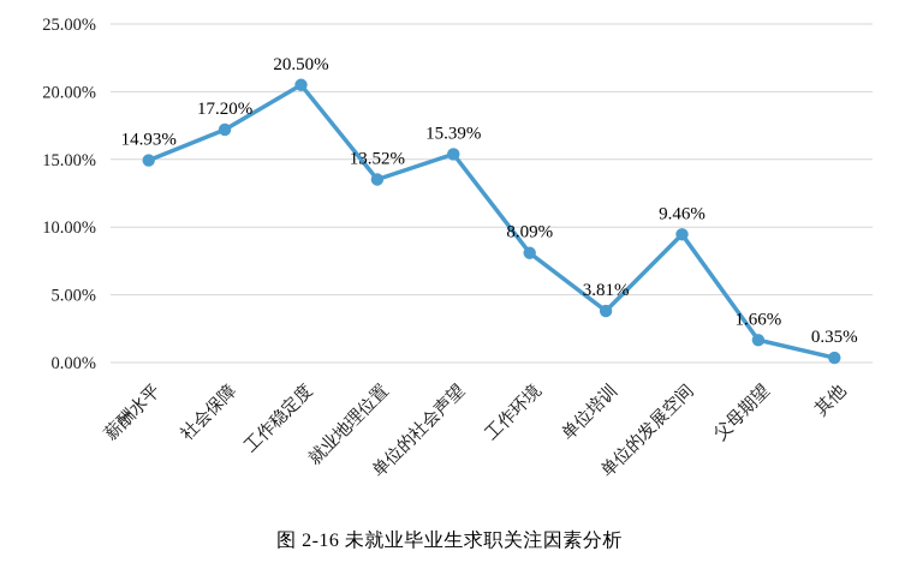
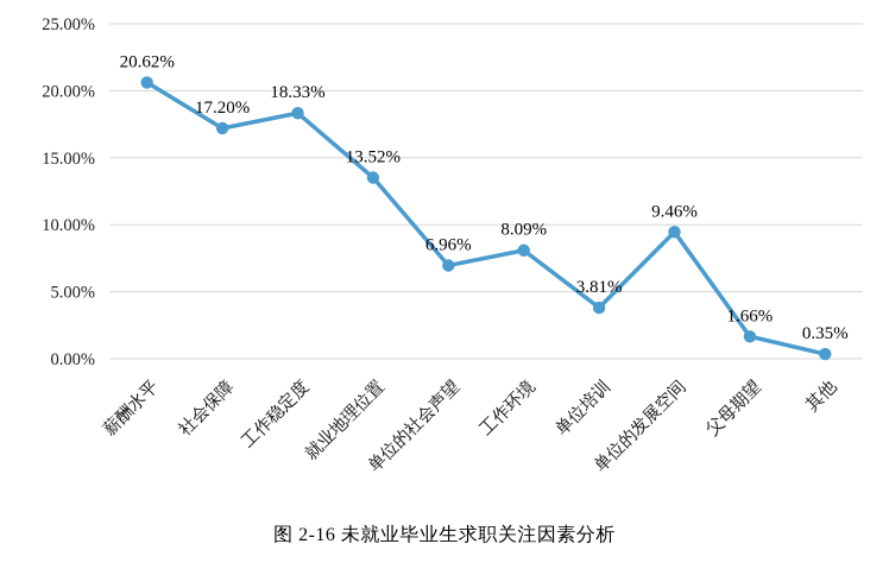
薪酬水平: 14.93% -> 20.62%
工作稳定度: 20.50% -> 18.33%
单位的社会声望: 15.39% -> 6.96%
